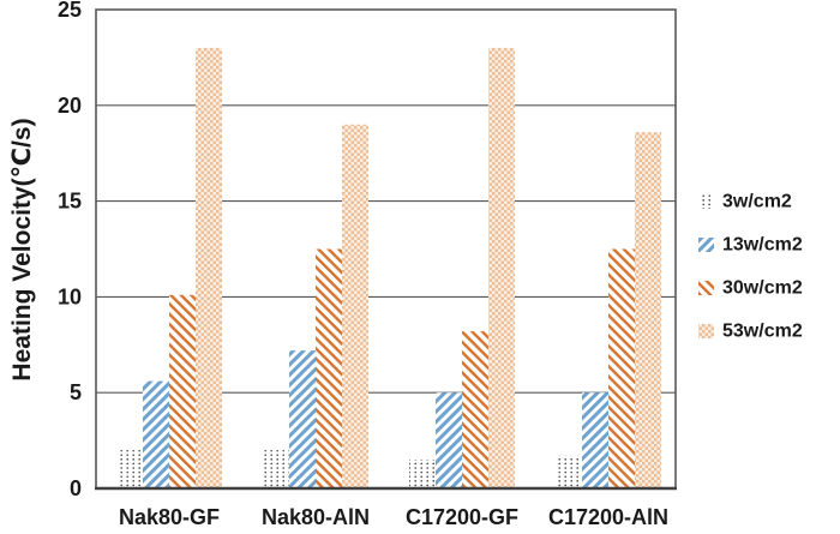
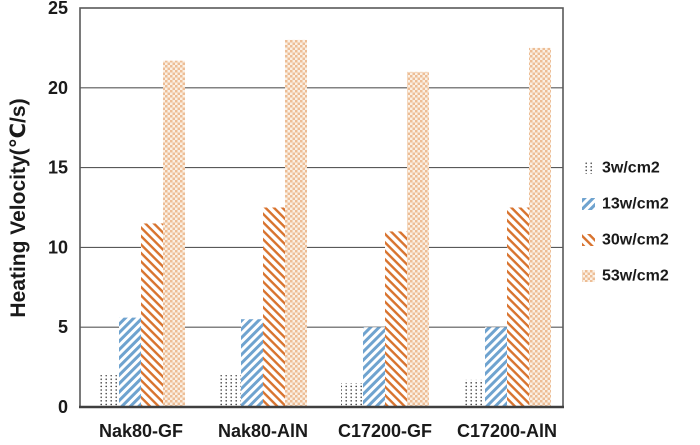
30w/cm2/Nak80-GF: 10.1 -> 11.5
53w/cm2/Nak80-GF: 23.0 -> 21.7
13w/cm2/Nak80-AlN: 7.2 -> 5.5
53w/cm2/Nak80-AlN: 19.0 -> 23.0
30w/cm2/C17200-GF: 8.2 -> 11.0
53w/cm2/C17200-GF: 23.0 -> 21.0
53w/cm2/C17200-AlN: 18.6 -> 22.5
